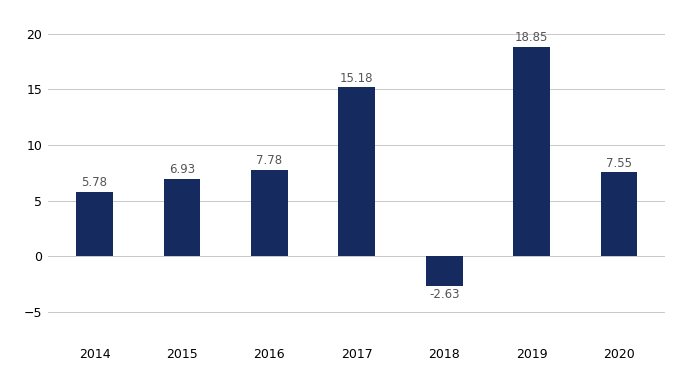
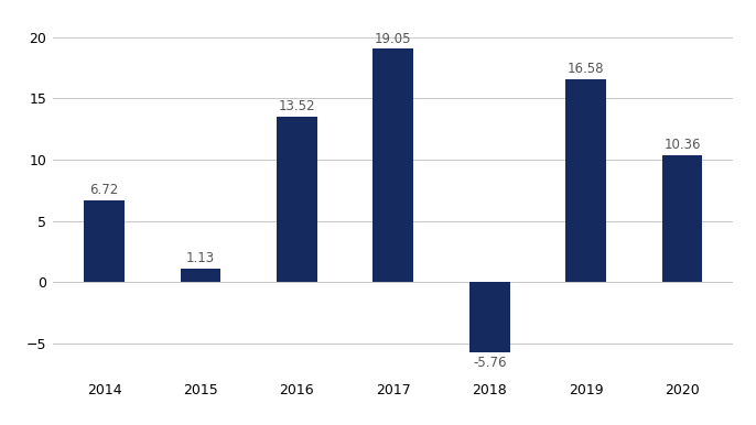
2014: 5.78 -> 6.72
2015: 6.93 -> 1.13
2016: 7.78 -> 13.52
2017: 15.18 -> 19.05
2018: -2.63 -> -5.76
2019: 18.85 -> 16.58
2020: 7.55 -> 10.36
